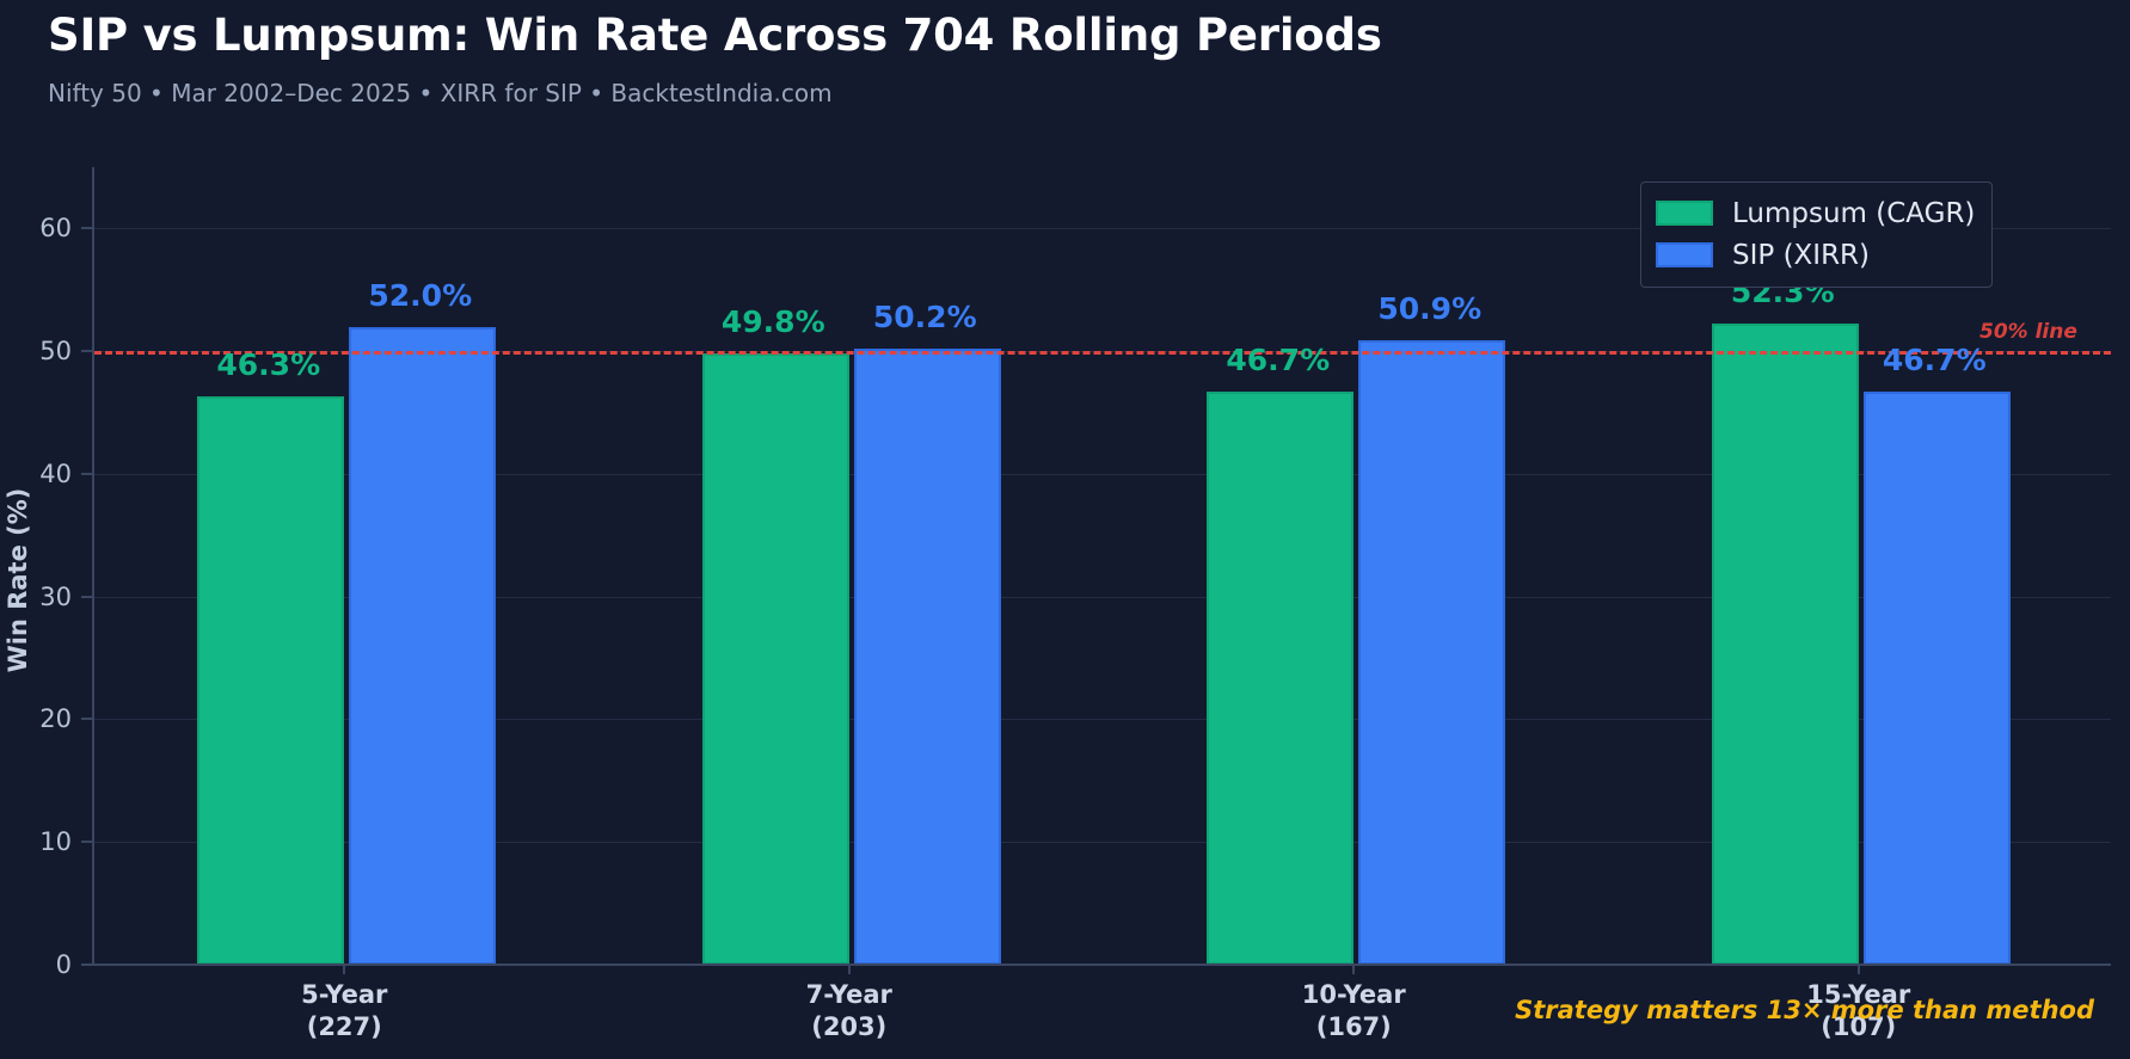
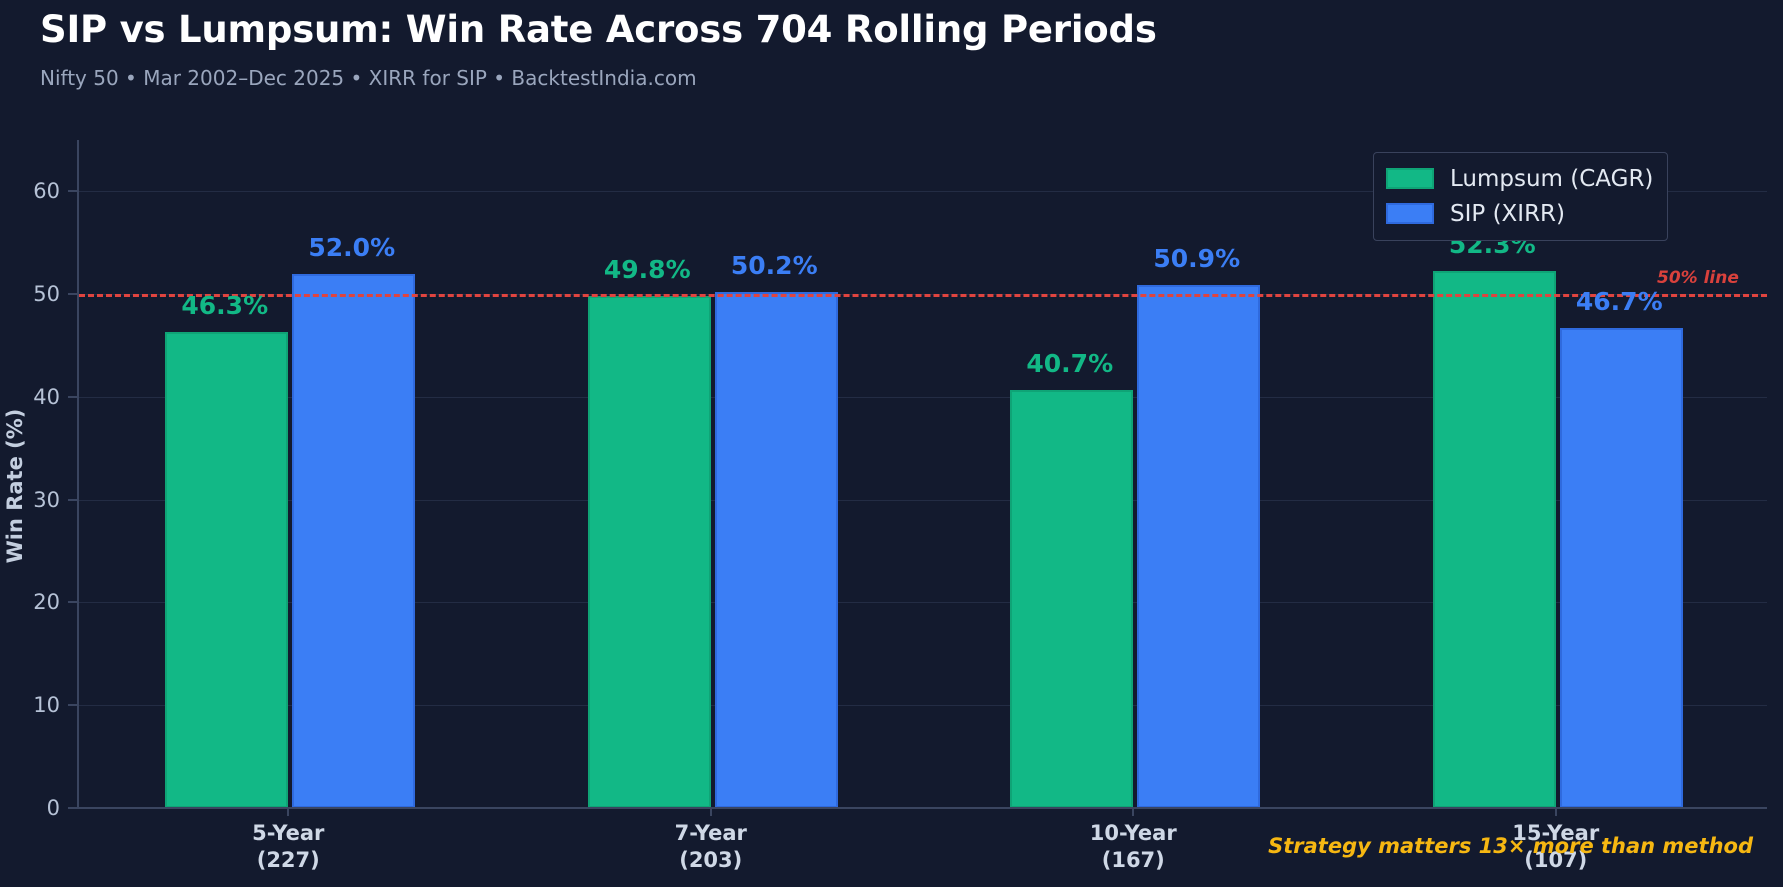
Lumpsum (CAGR)/10-Year: 46.7% -> 40.7%
